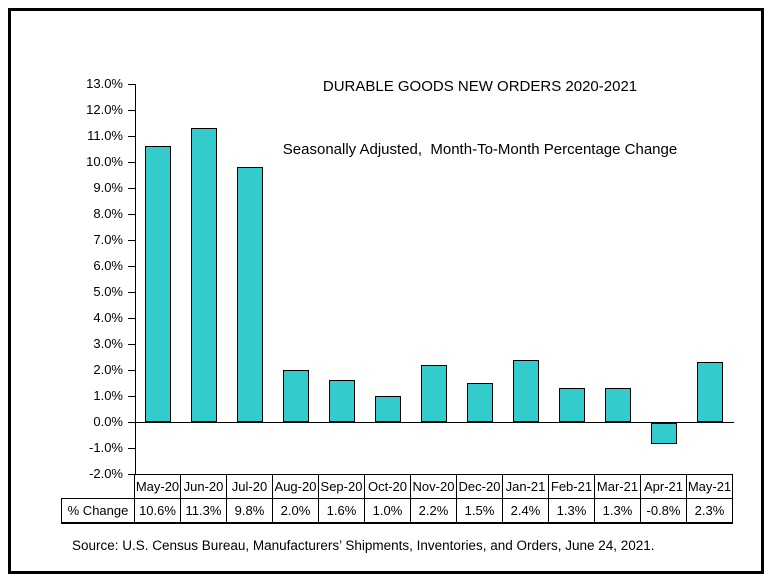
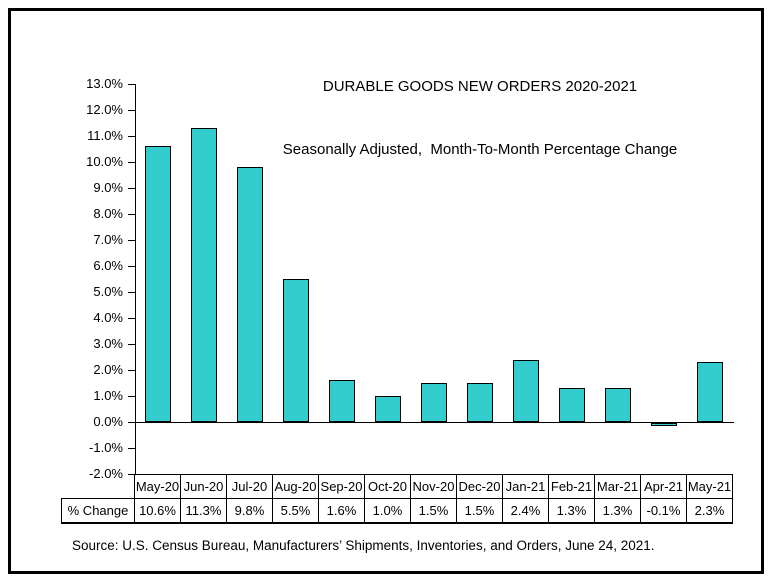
Aug-20: 2.0% -> 5.5%
Nov-20: 2.2% -> 1.5%
Apr-21: -0.8% -> -0.1%
